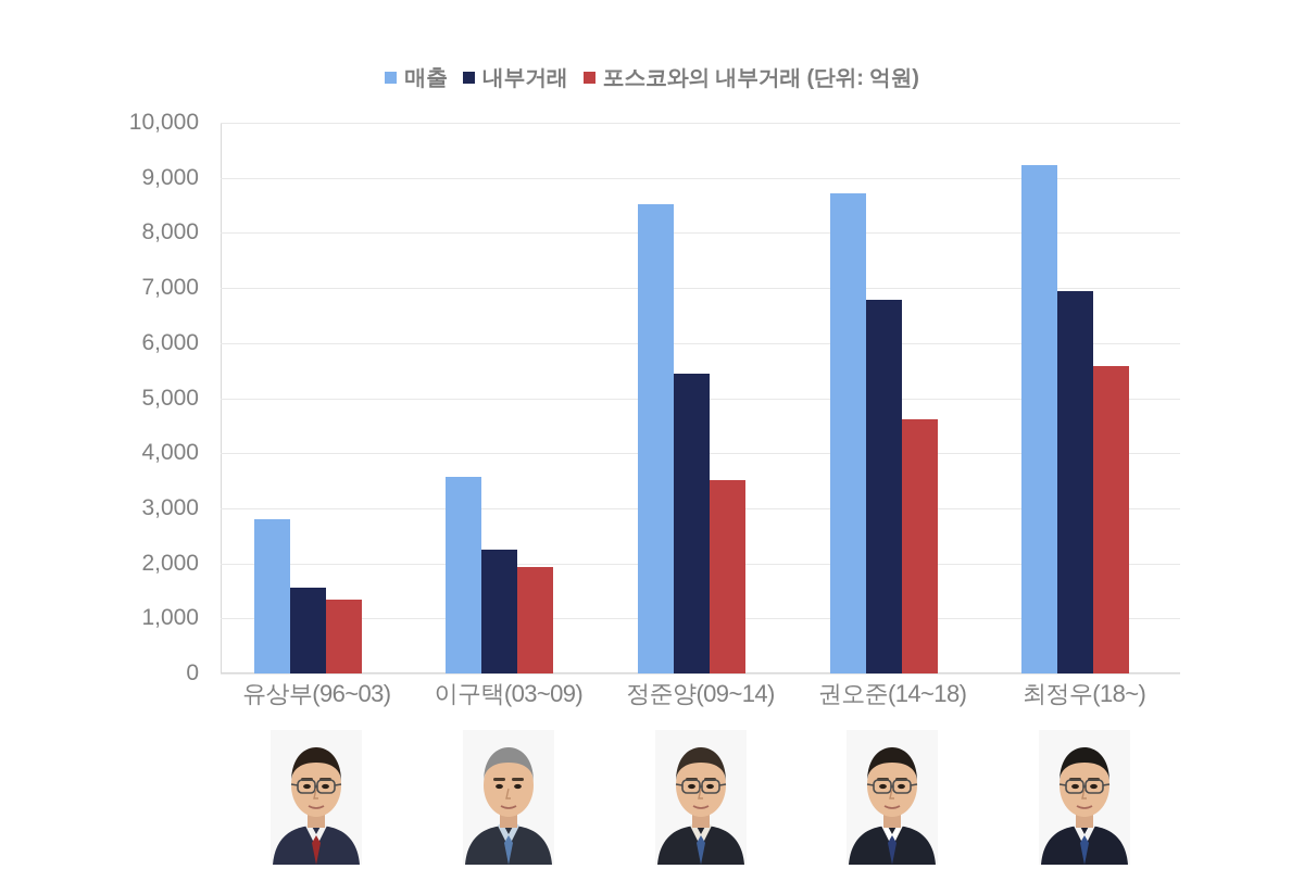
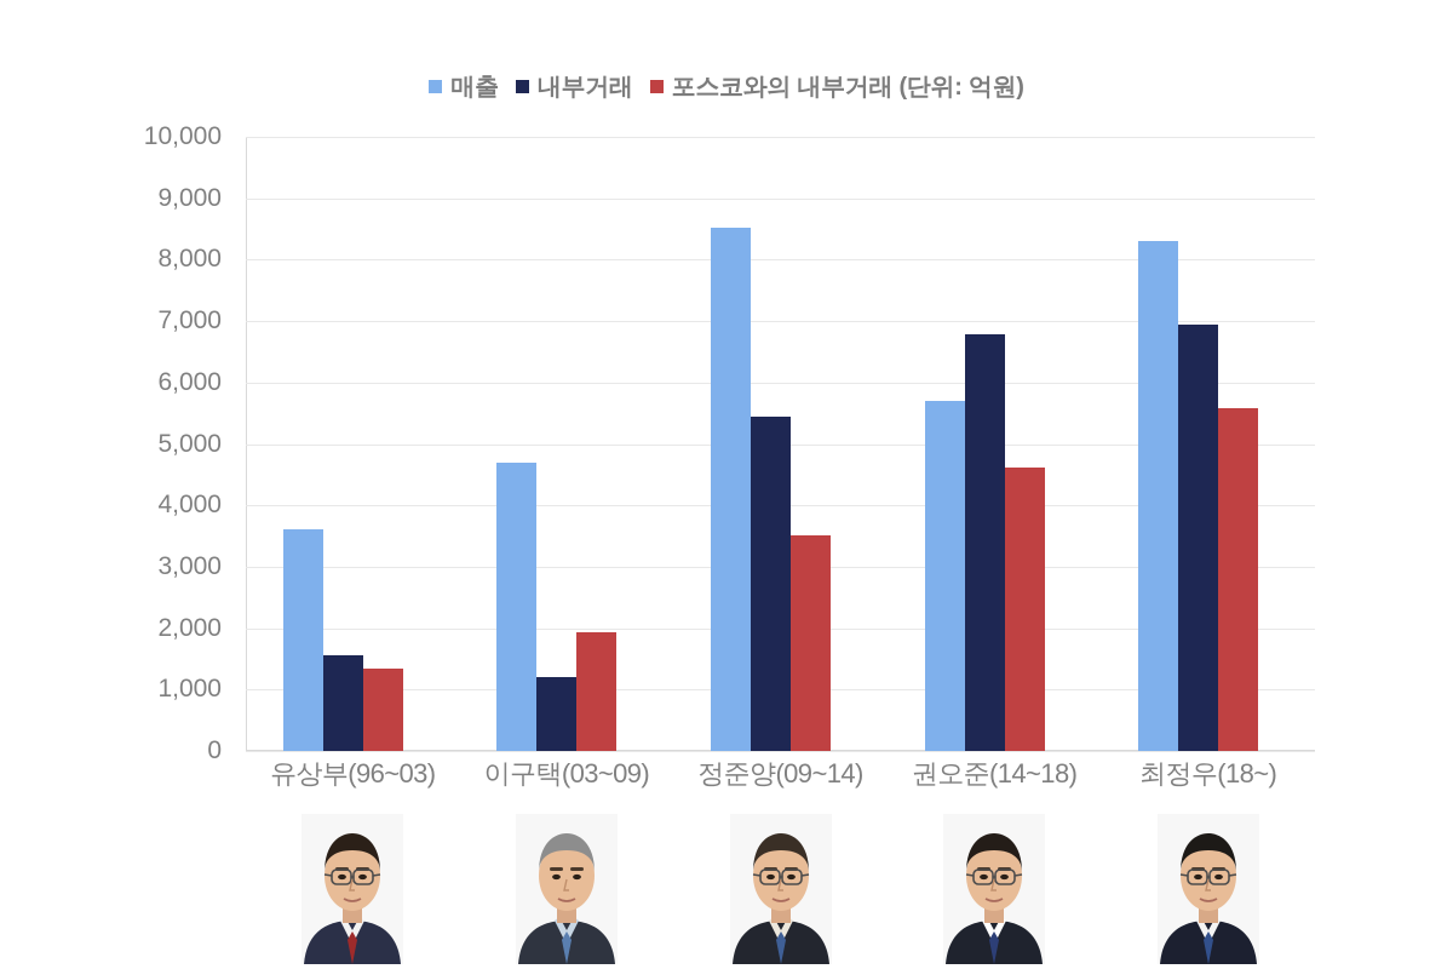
매출/유상부(96~03): 2800 -> 3600
매출/이구택(03~09): 3600 -> 4700
내부거래/이구택(03~09): 2200 -> 1200
매출/권오준(14~18): 8700 -> 5700
매출/최정우(18~): 9200 -> 8300
